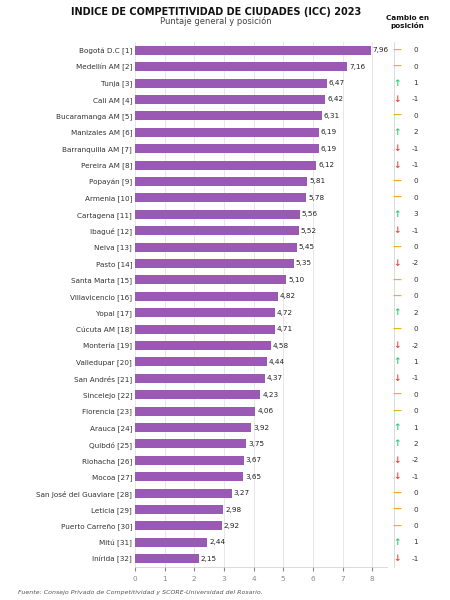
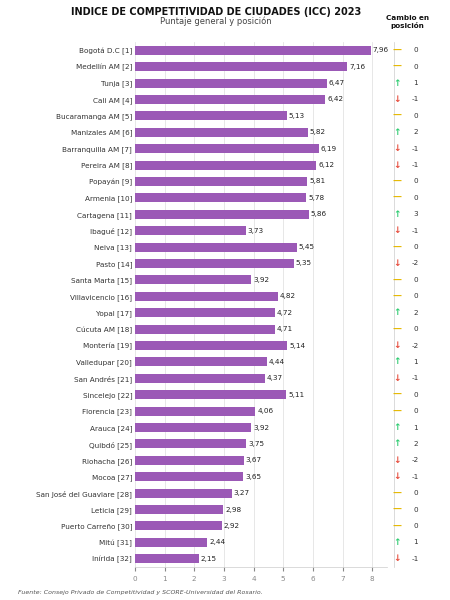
Bucaramanga AM [5]: 6,31 -> 5,13
Manizales AM [6]: 6,19 -> 5,82
Cartagena [11]: 5,56 -> 5,86
Ibagué [12]: 5,52 -> 3,73
Santa Marta [15]: 5,10 -> 3,92
Montería [19]: 4,58 -> 5,14
Sincelejo [22]: 4,23 -> 5,11
